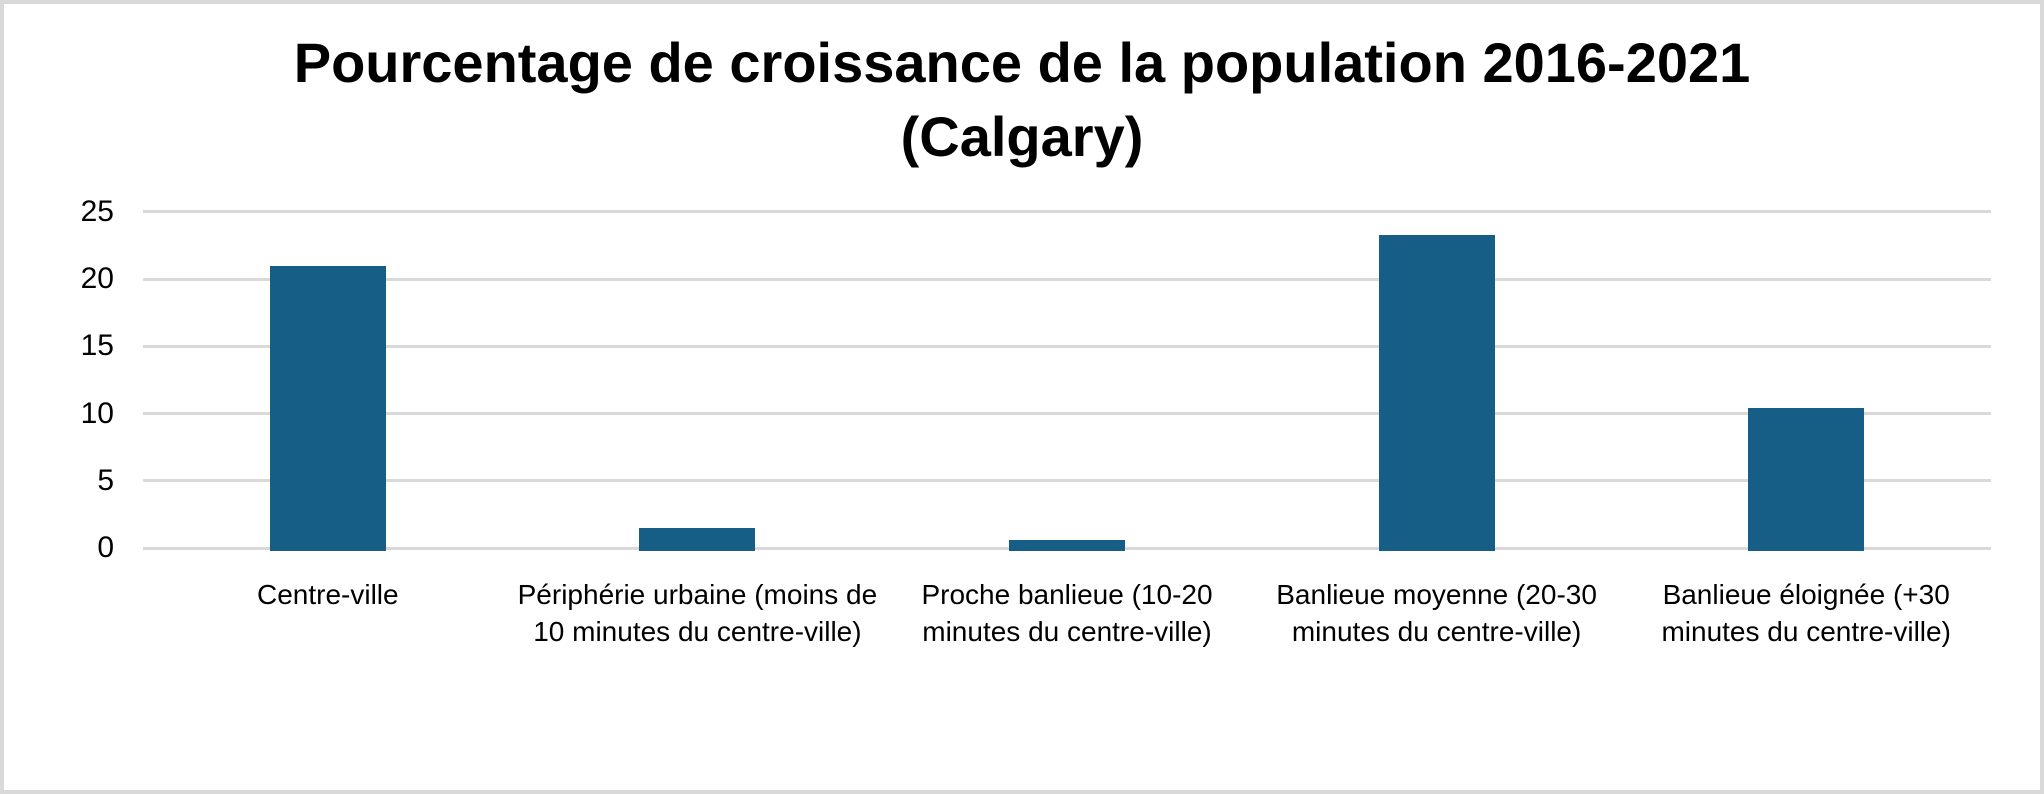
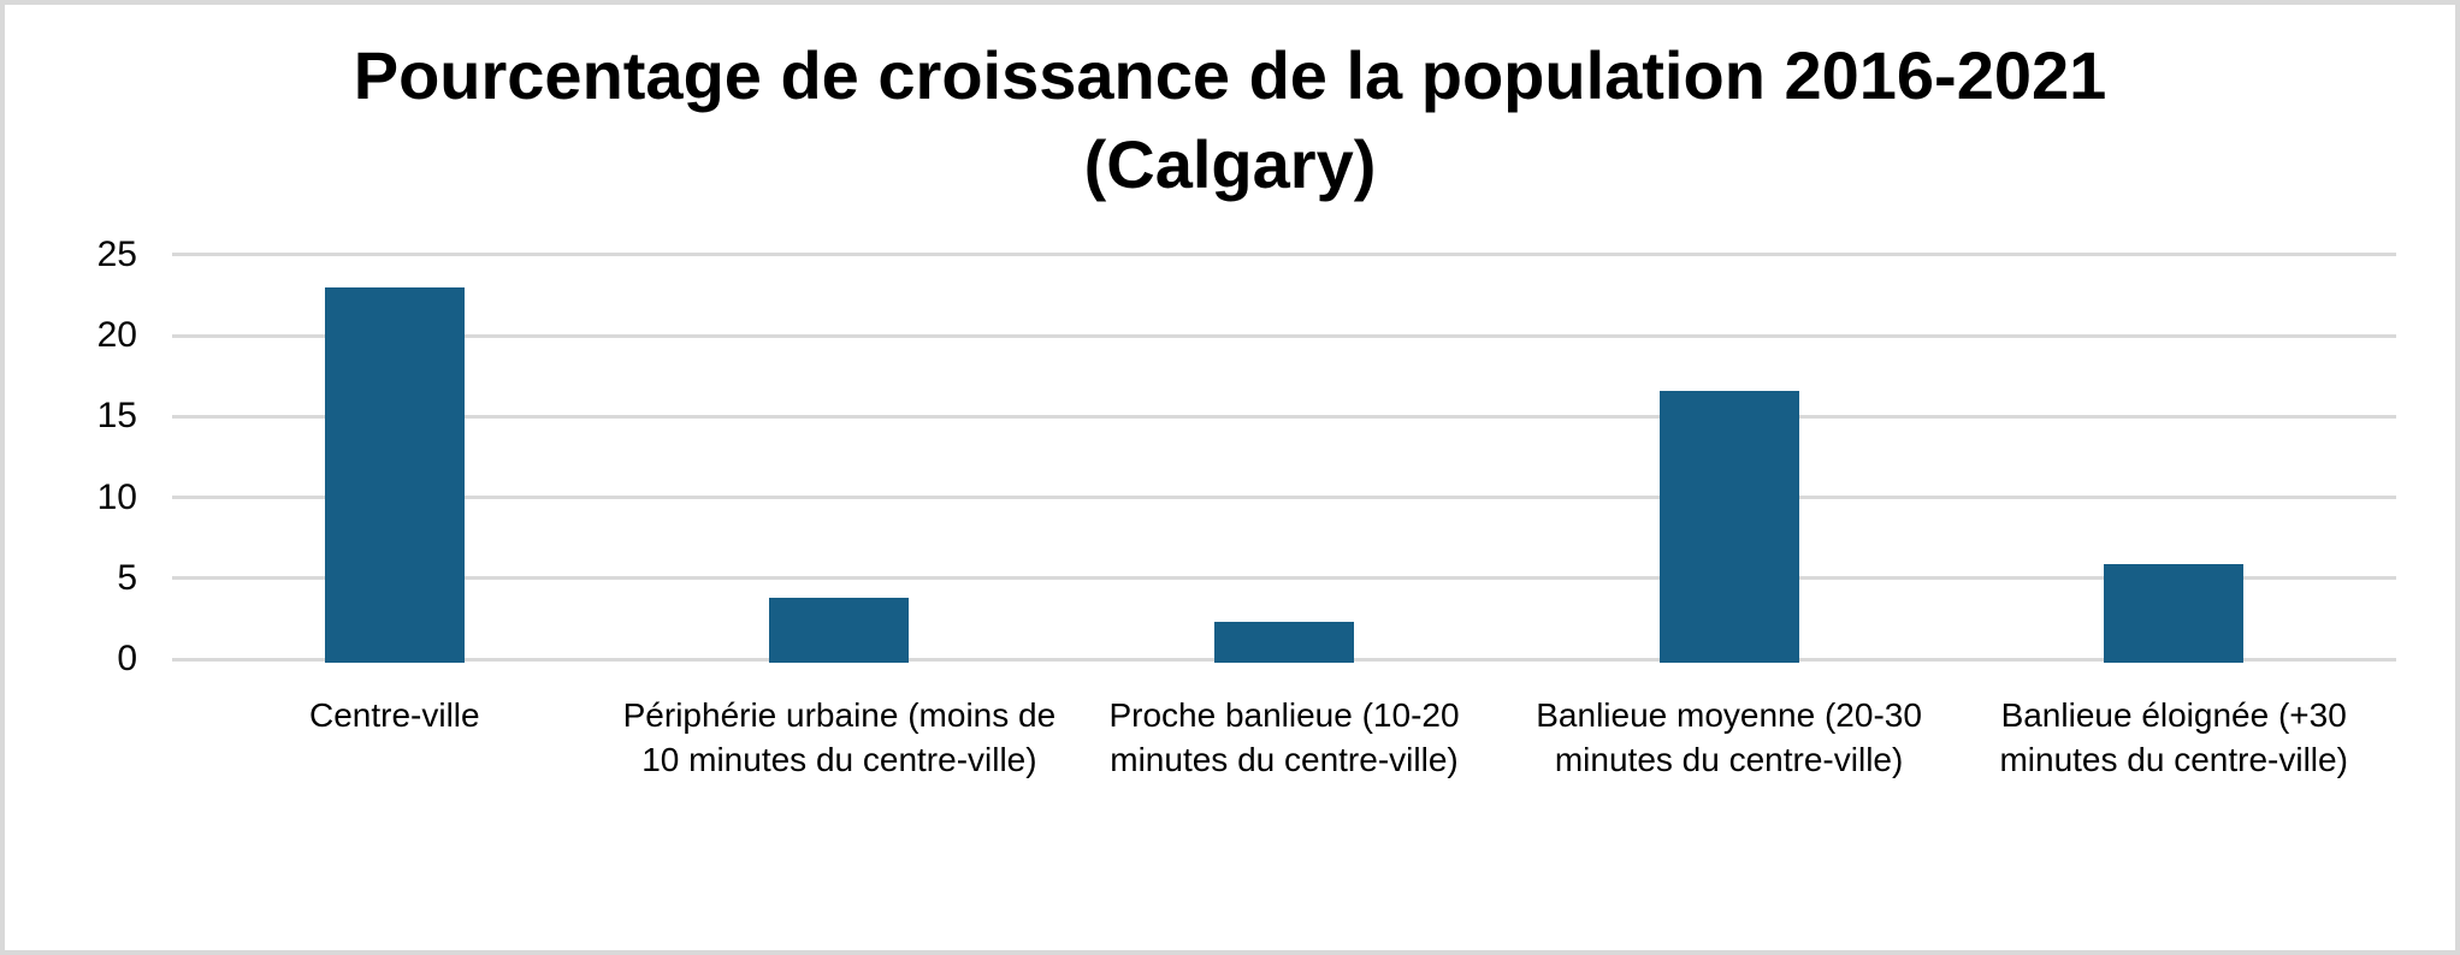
Centre-ville: 21.0 -> 23.0
Périphérie urbaine (moins de 10 minutes du centre-ville): 1.5 -> 3.8
Proche banlieue (10-20 minutes du centre-ville): 0.6 -> 2.3
Banlieue moyenne (20-30 minutes du centre-ville): 23.3 -> 16.6
Banlieue éloignée (+30 minutes du centre-ville): 10.4 -> 5.9
